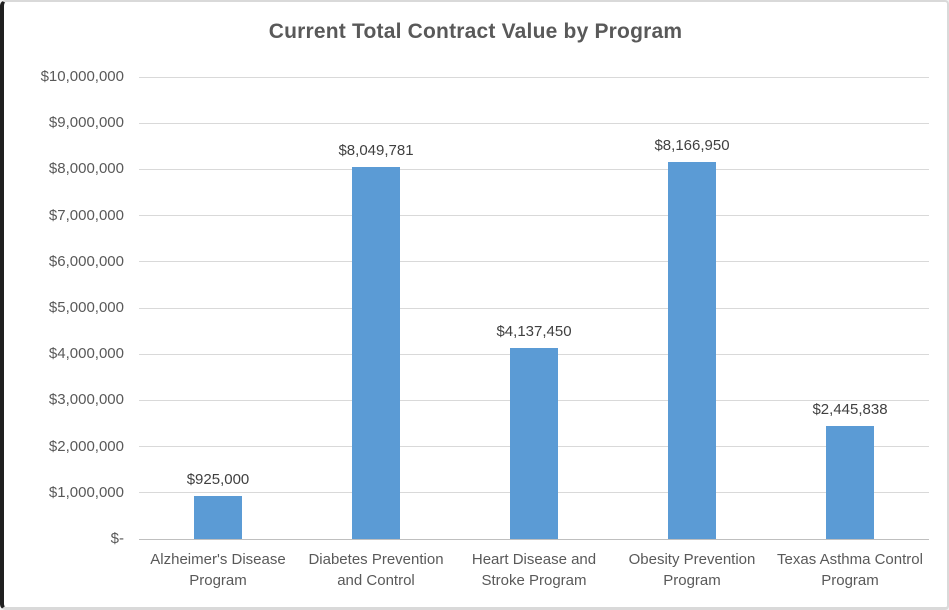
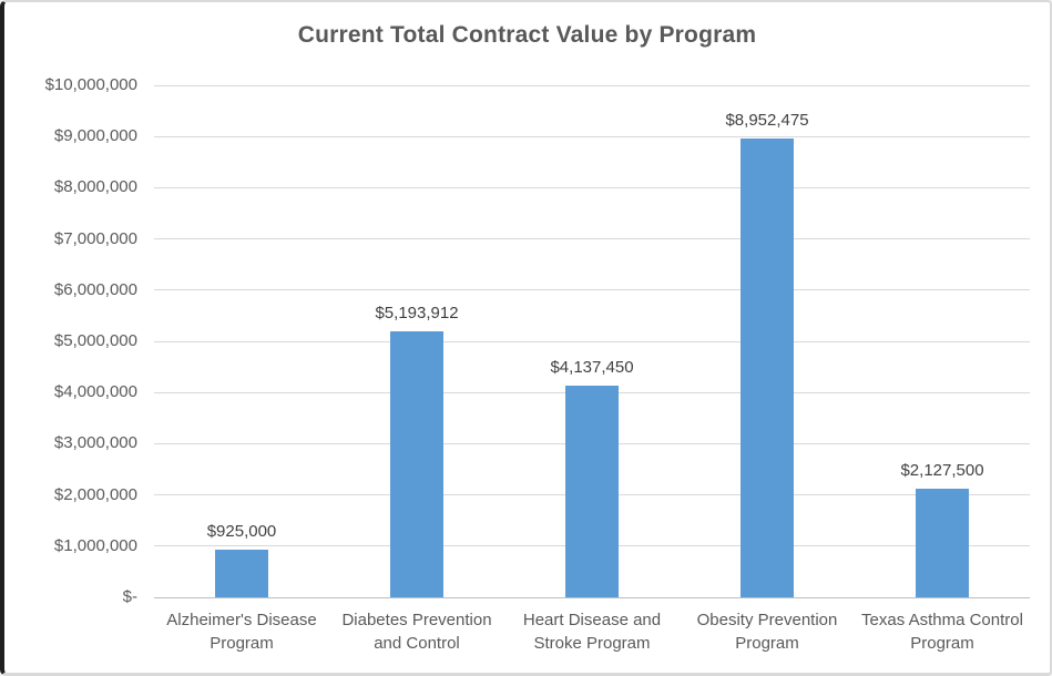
Diabetes Prevention and Control: $8,049,781 -> $5,193,912
Obesity Prevention Program: $8,166,950 -> $8,952,475
Texas Asthma Control Program: $2,445,838 -> $2,127,500
